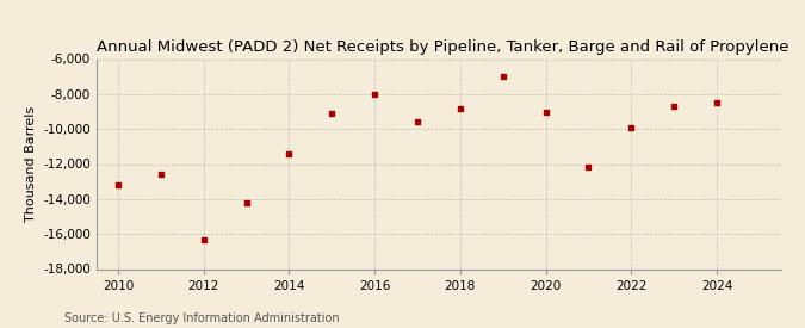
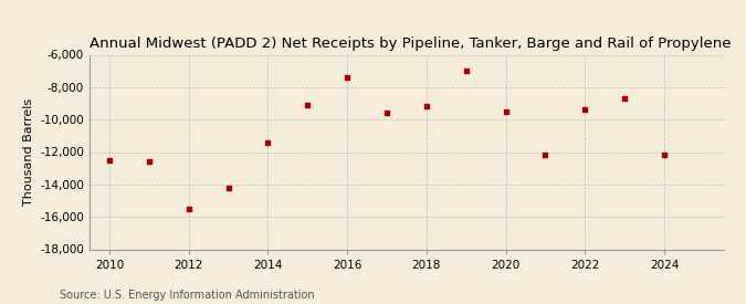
2010: -13,200 -> -12,500
2012: -16,300 -> -15,500
2016: -8,000 -> -7,400
2018: -8,800 -> -9,200
2020: -9,000 -> -9,500
2022: -9,900 -> -9,400
2024: -8,500 -> -12,200
